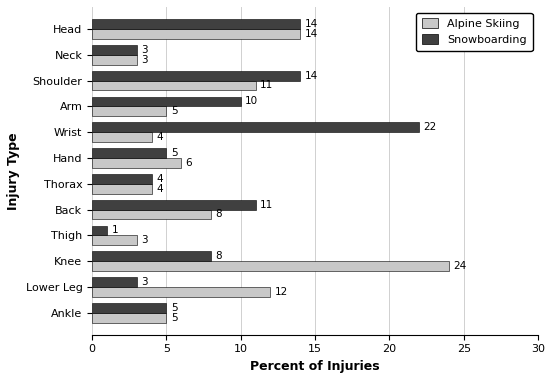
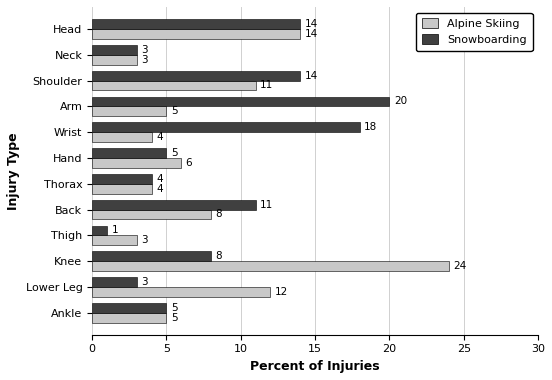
Snowboarding/Arm: 10 -> 20
Snowboarding/Wrist: 22 -> 18
